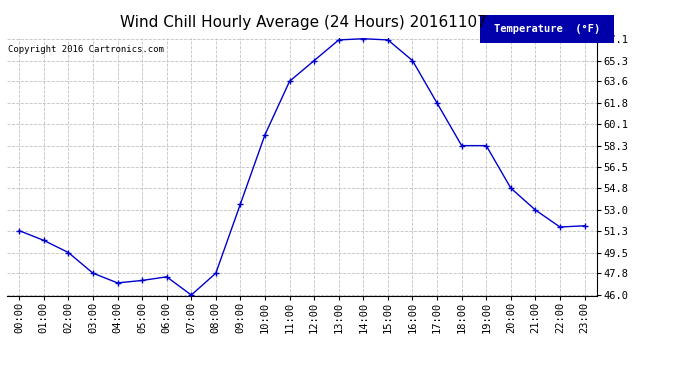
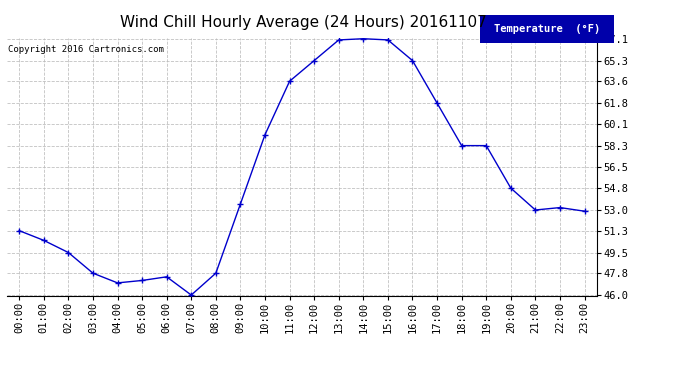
22:00: 51.6 -> 53.2
23:00: 51.7 -> 52.9
